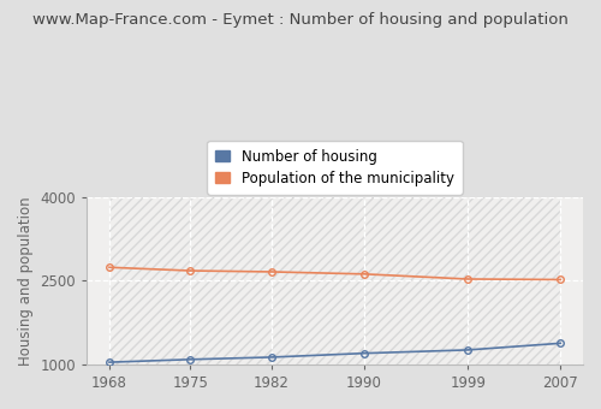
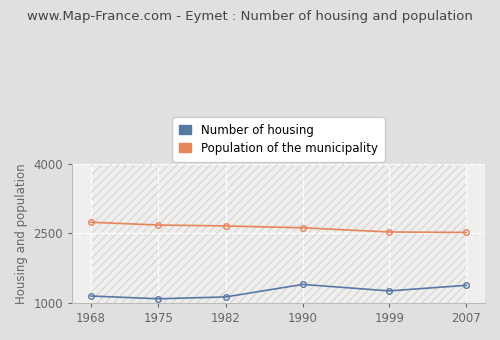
Number of housing/1968: 1040 -> 1150
Number of housing/1990: 1200 -> 1400
